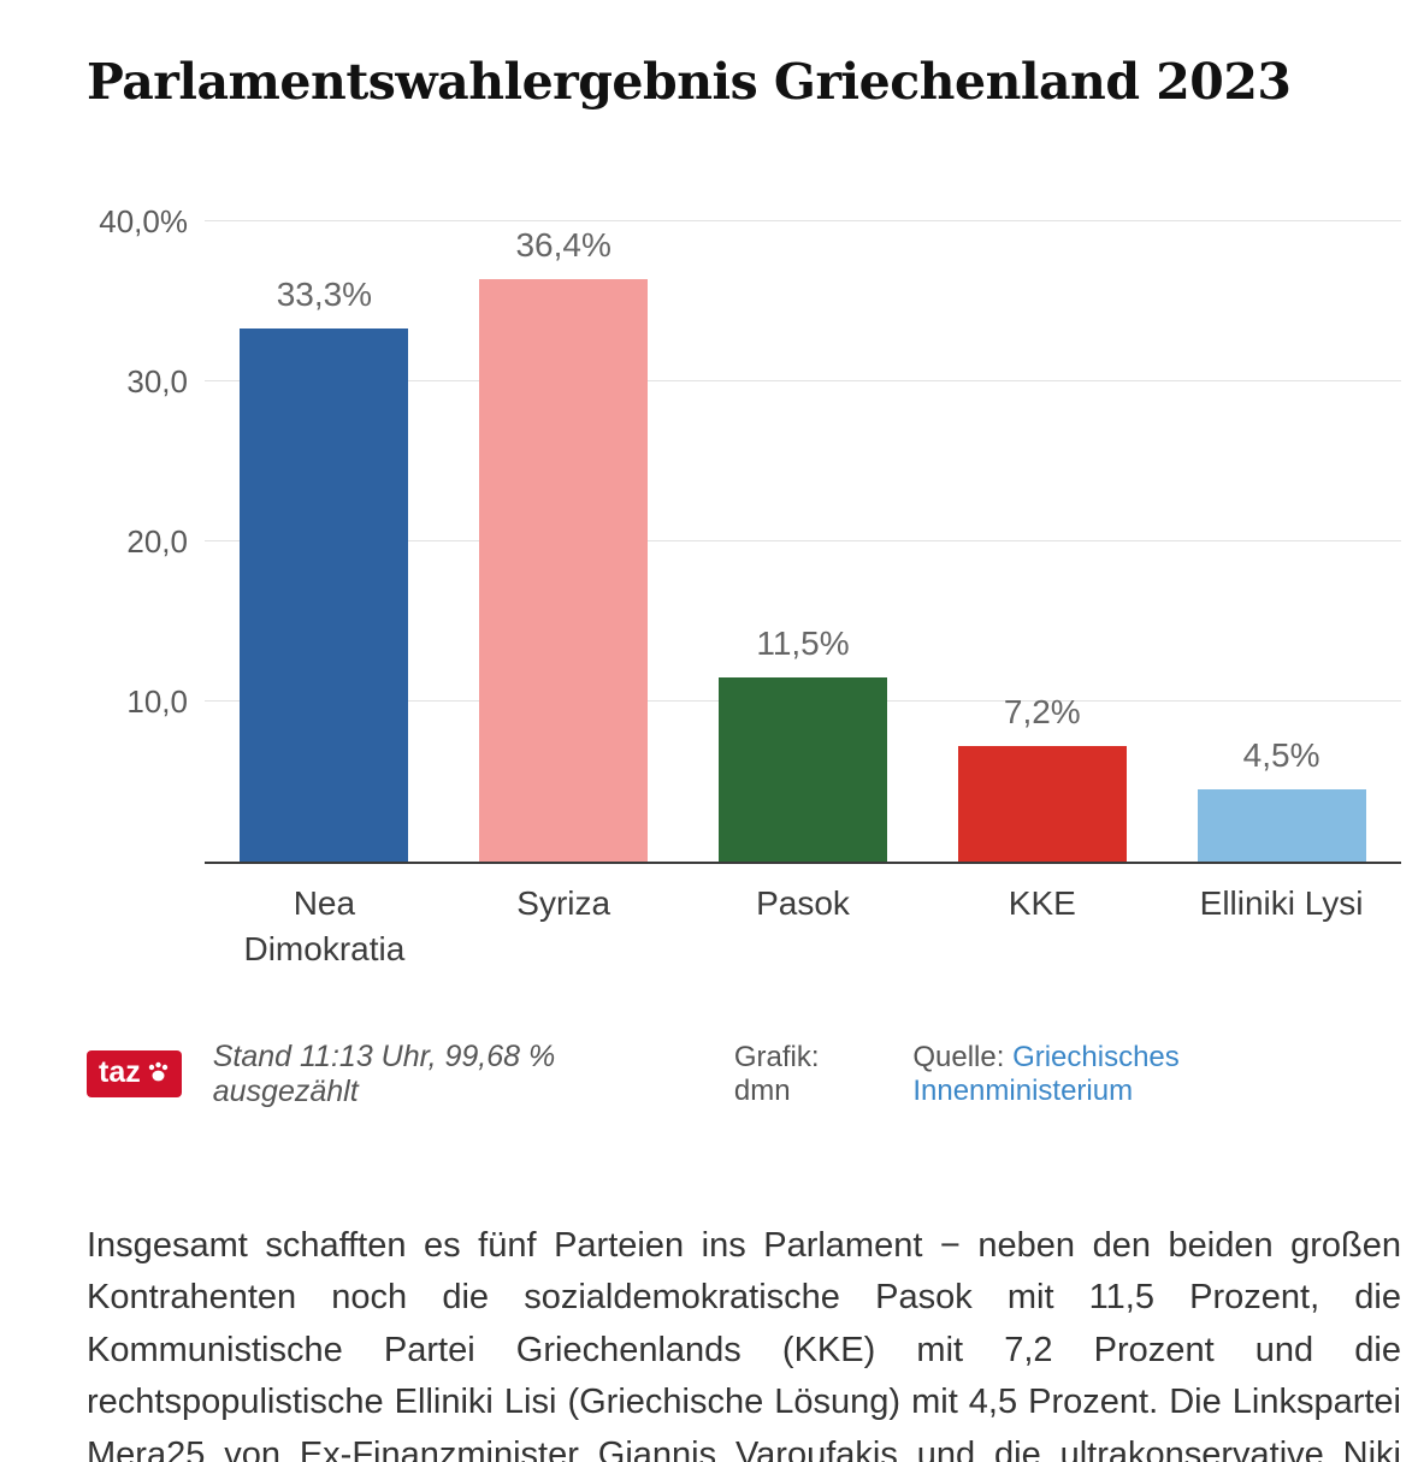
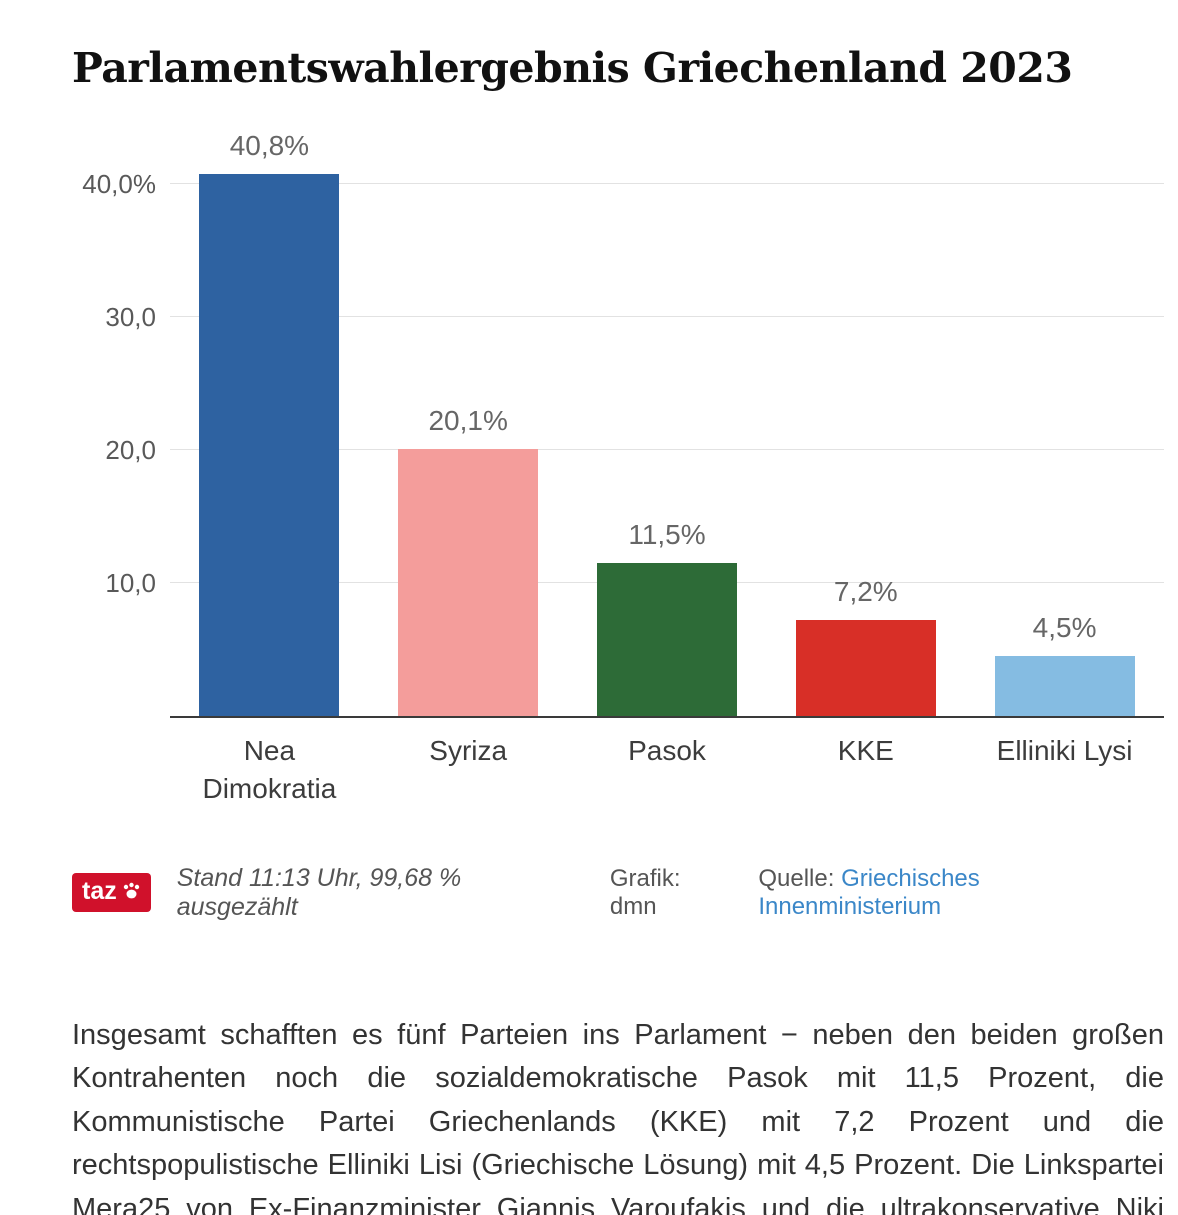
Nea Dimokratia: 33,3% -> 40,8%
Syriza: 36,4% -> 20,1%
